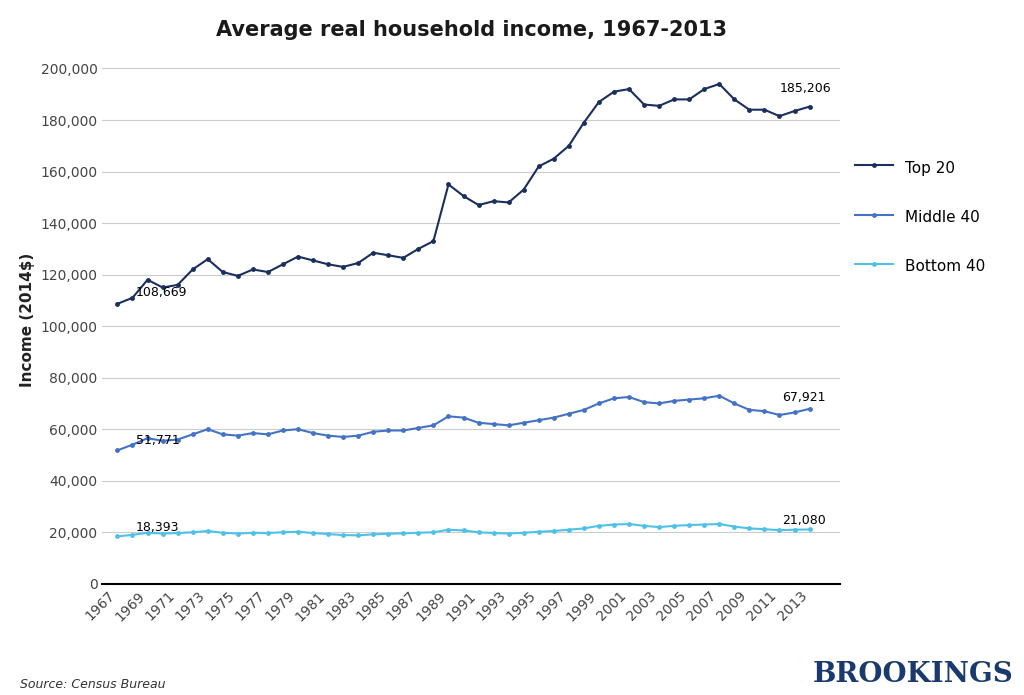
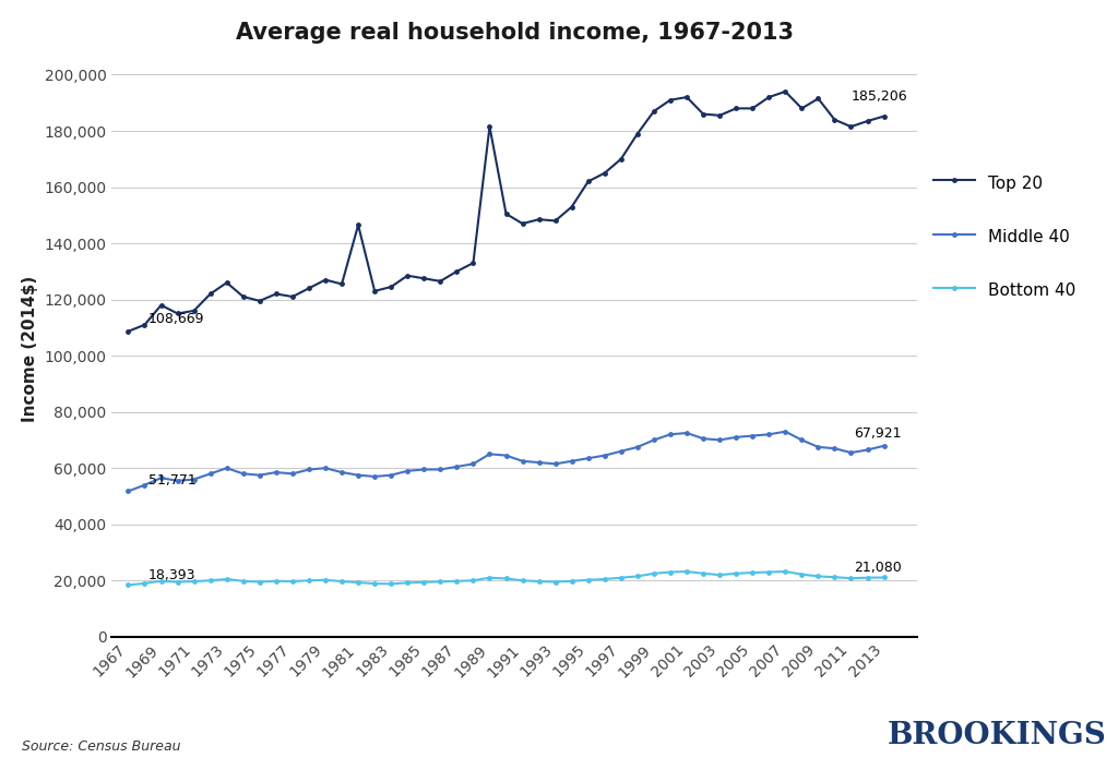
Top 20/1981: 124,000 -> 146,500
Top 20/1989: 155,000 -> 181,500
Top 20/2009: 184,000 -> 191,500
